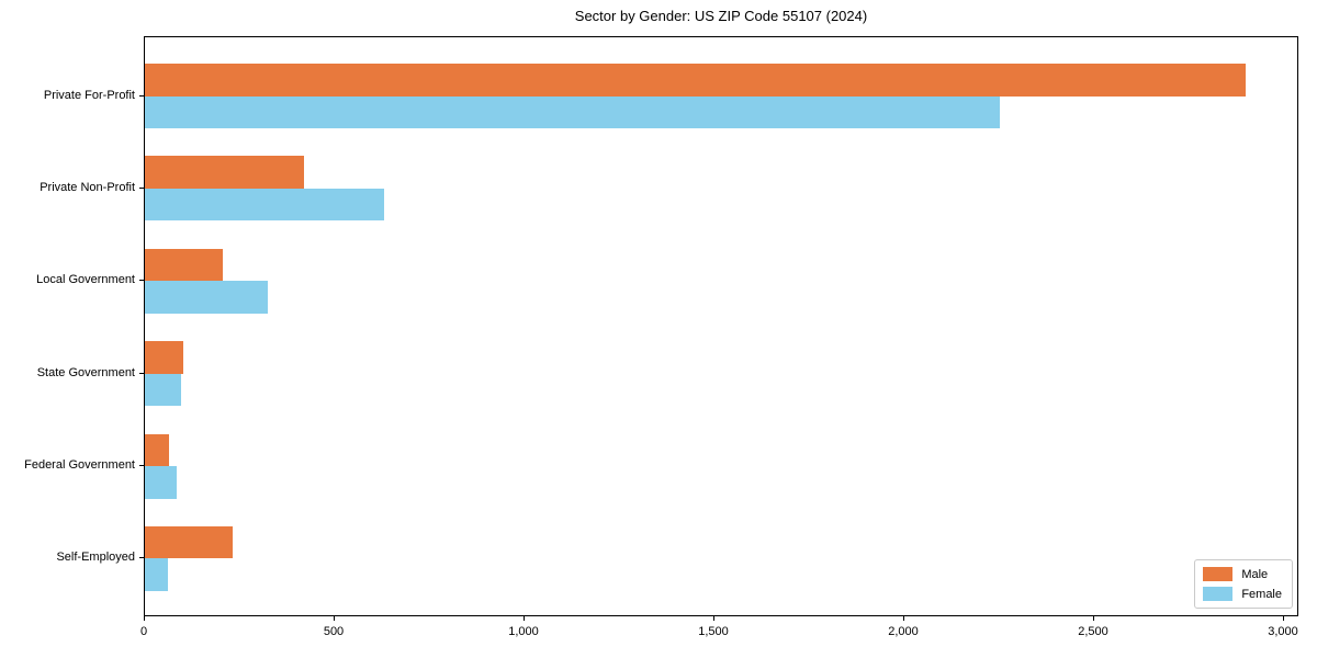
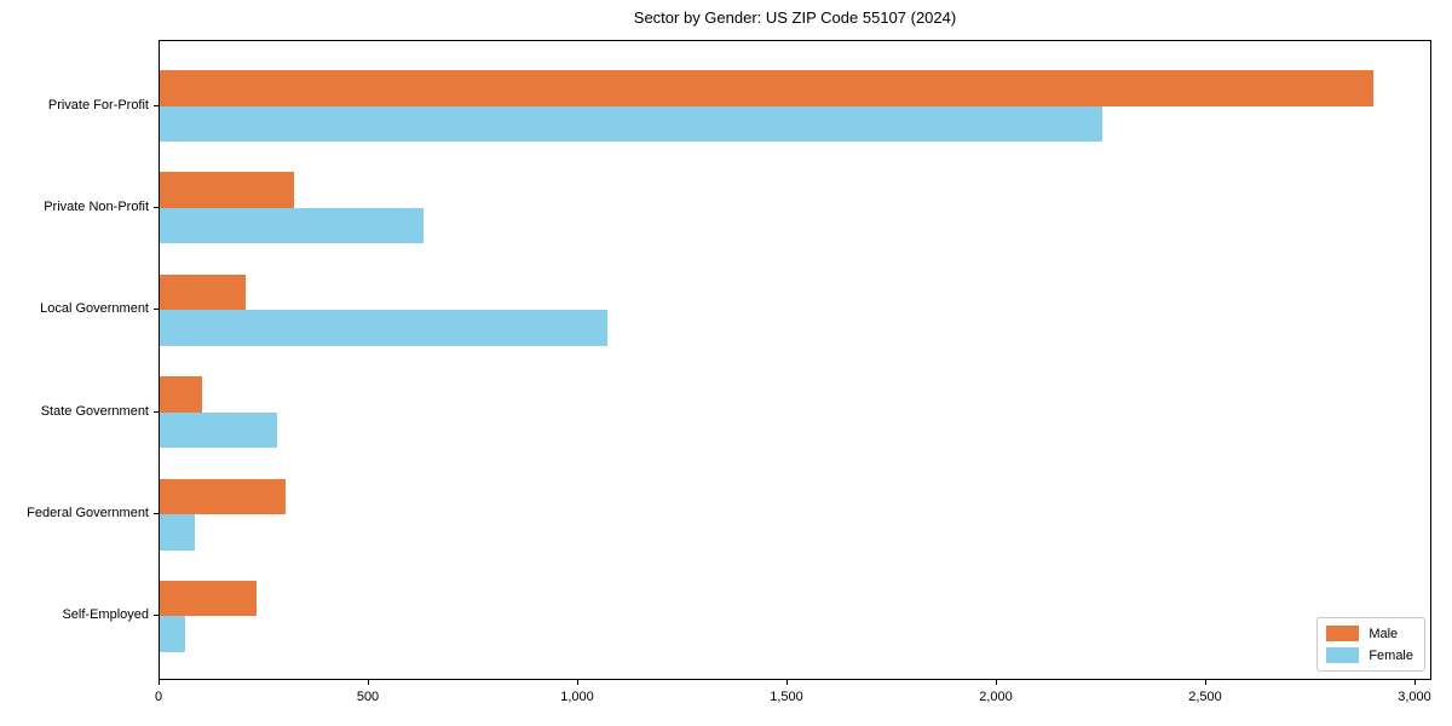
Male/Private Non-Profit: 420 -> 320
Female/Local Government: 320 -> 1070
Female/State Government: 100 -> 280
Male/Federal Government: 60 -> 300
